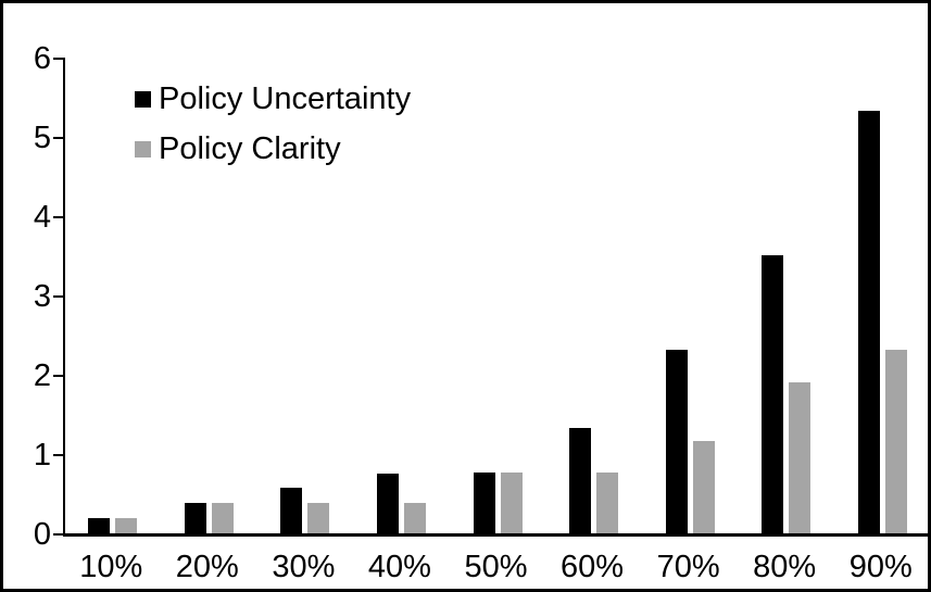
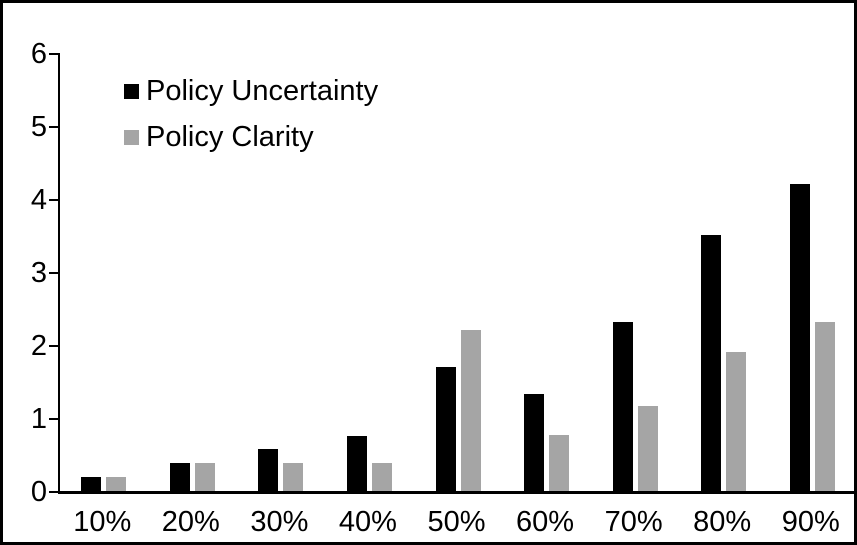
Policy Uncertainty/50%: 0.8 -> 1.7
Policy Clarity/50%: 0.8 -> 2.2
Policy Uncertainty/90%: 5.3 -> 4.2
